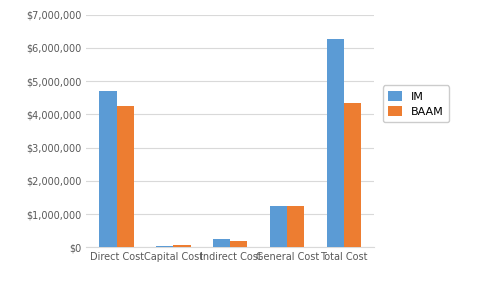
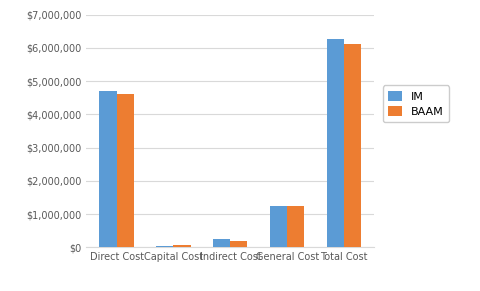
BAAM/Direct Cost: $4,250,000 -> $4,600,000
BAAM/Total Cost: $4,350,000 -> $6,100,000
